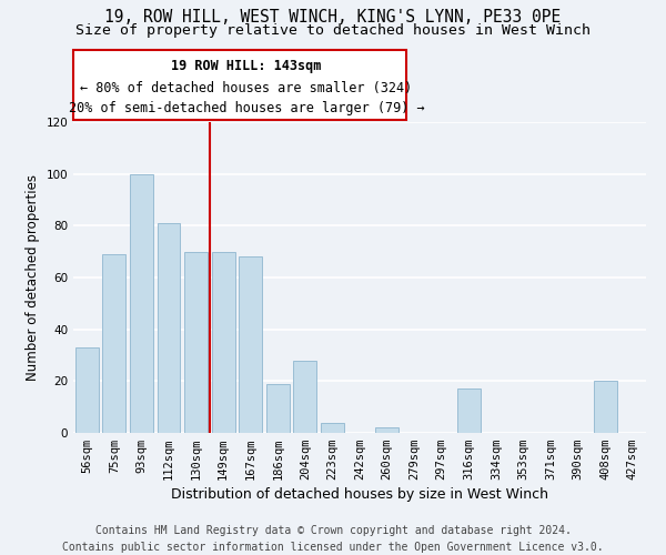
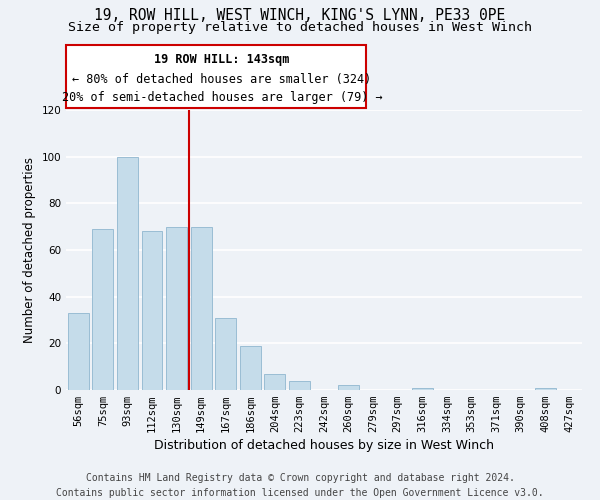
112sqm: 81 -> 68
167sqm: 68 -> 31
204sqm: 28 -> 7
316sqm: 17 -> 1
408sqm: 20 -> 1
